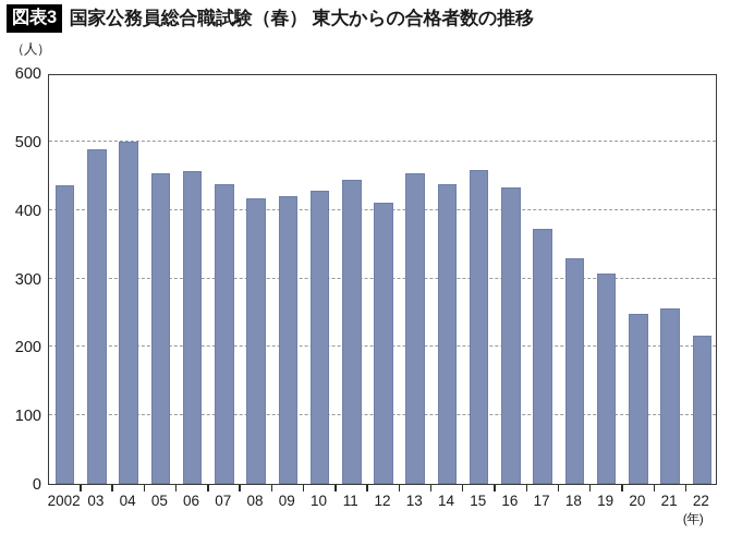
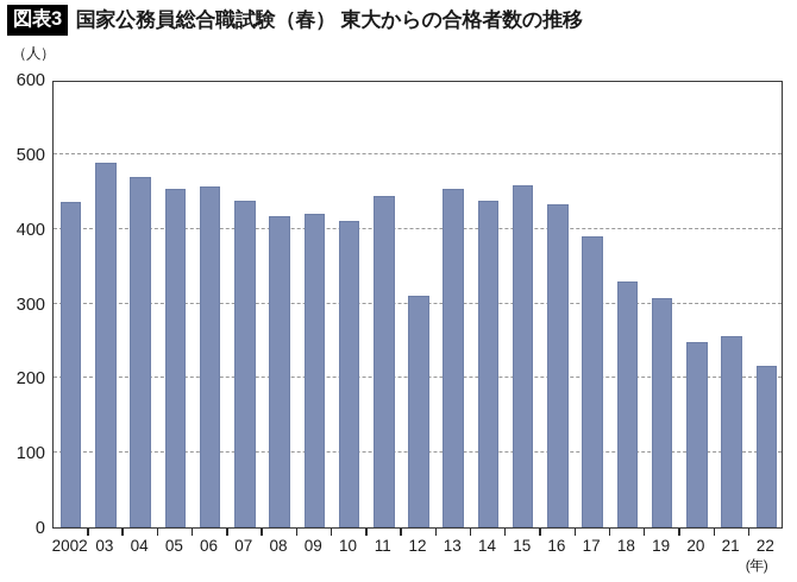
04: 500 -> 470
10: 430 -> 410
12: 410 -> 310
17: 370 -> 390
